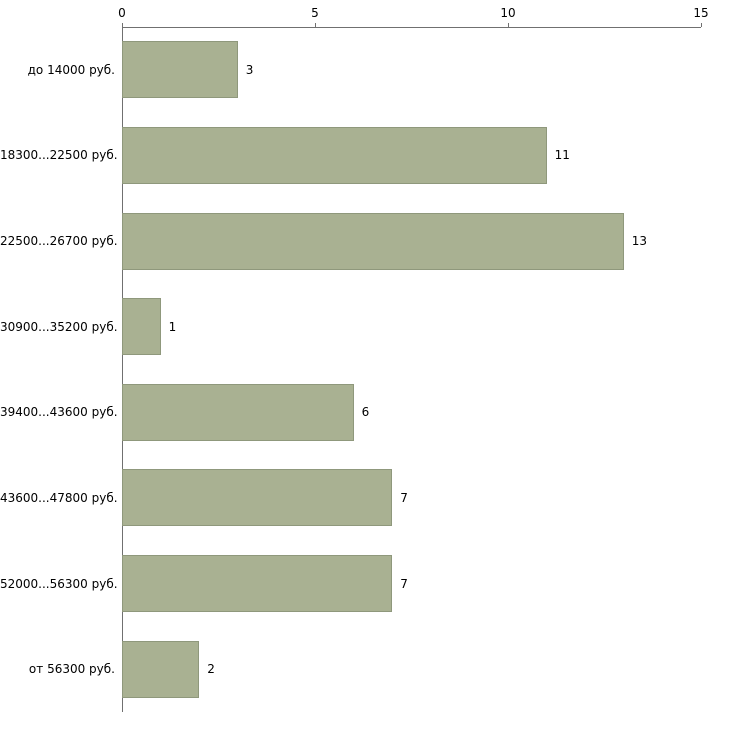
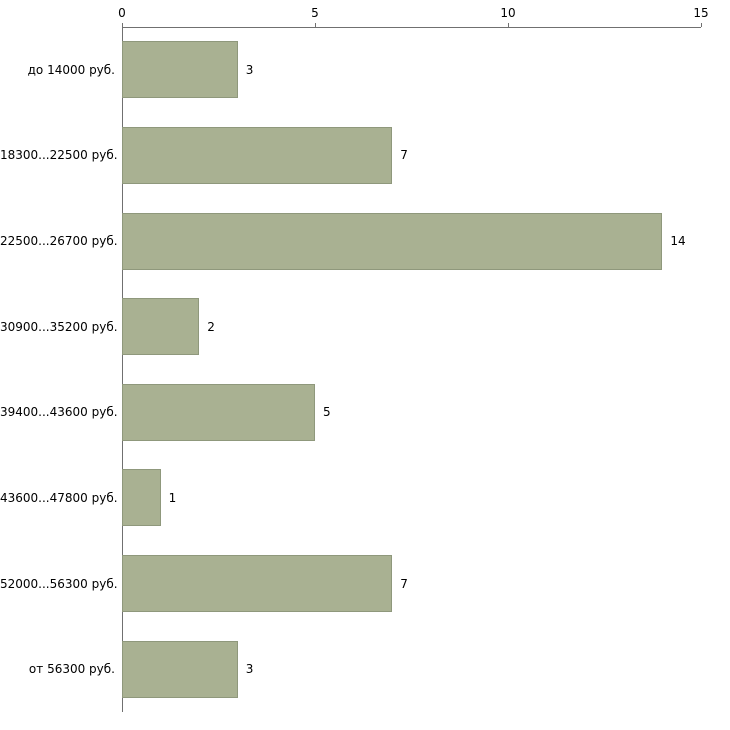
18300...22500 руб.: 11 -> 7
22500...26700 руб.: 13 -> 14
30900...35200 руб.: 1 -> 2
39400...43600 руб.: 6 -> 5
43600...47800 руб.: 7 -> 1
от 56300 руб.: 2 -> 3
